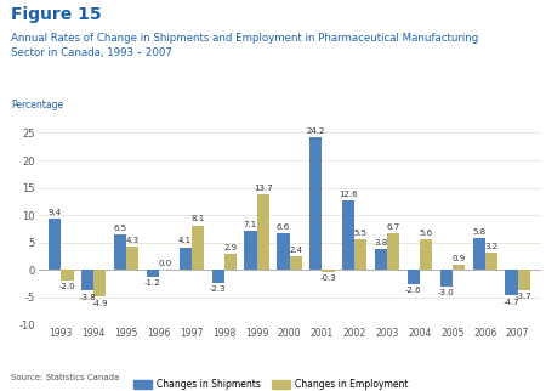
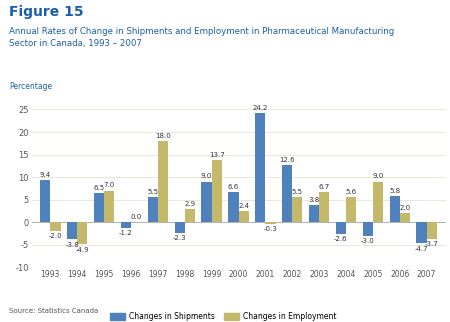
Changes in Employment/1995: 4.3 -> 7.0
Changes in Shipments/1997: 4.1 -> 5.5
Changes in Employment/1997: 8.1 -> 18.0
Changes in Shipments/1999: 7.1 -> 9.0
Changes in Employment/2005: 0.9 -> 9.0
Changes in Employment/2006: 3.2 -> 2.0
